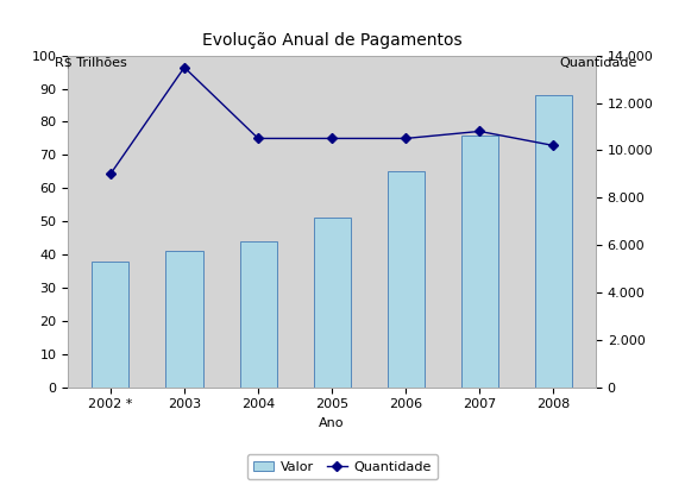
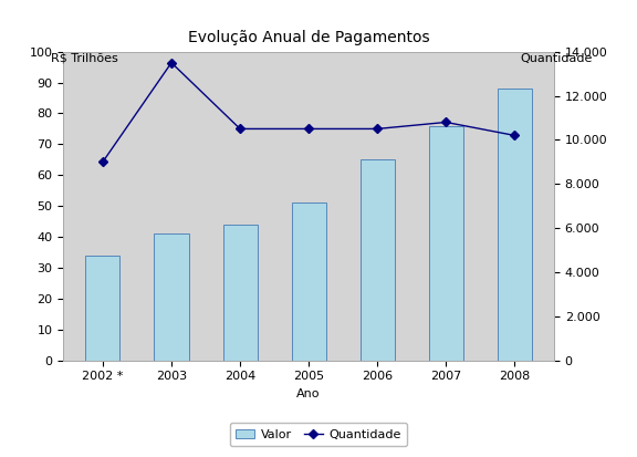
Valor/2002 *: 38 -> 34
